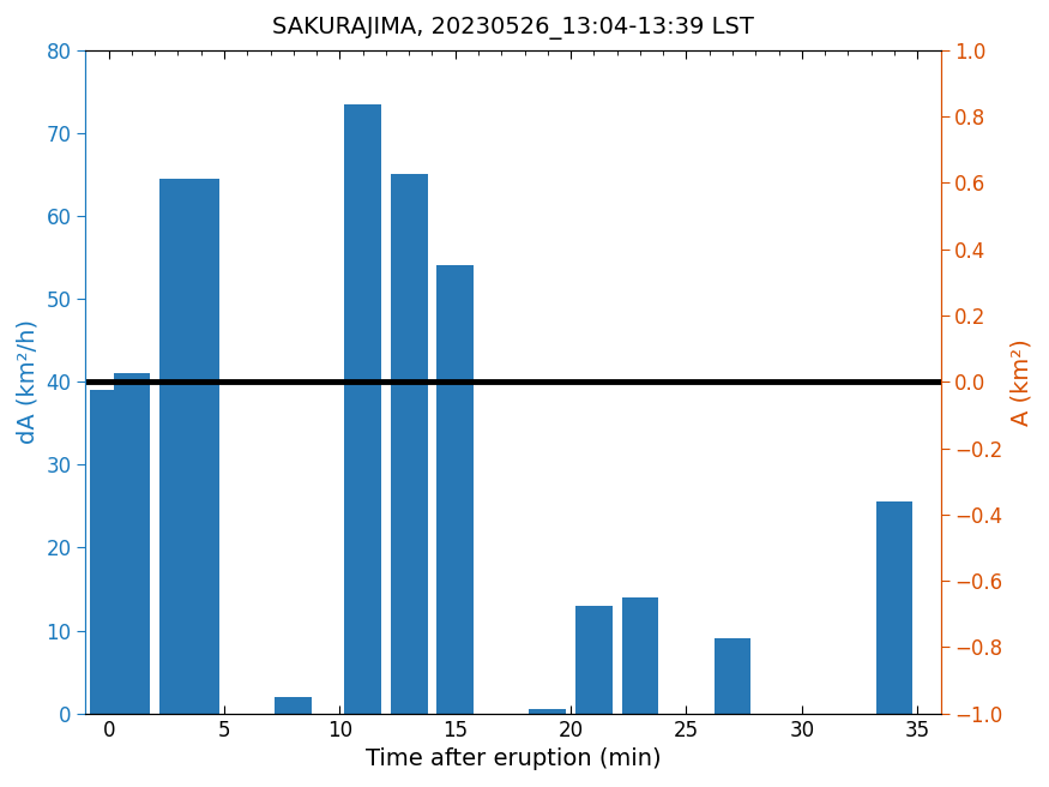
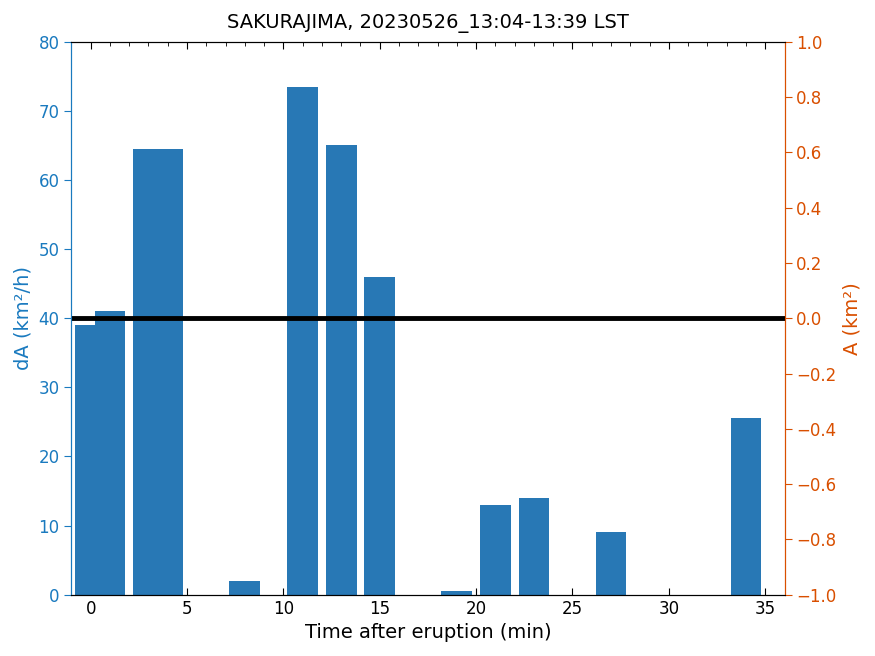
15: 54.0 -> 46.0
